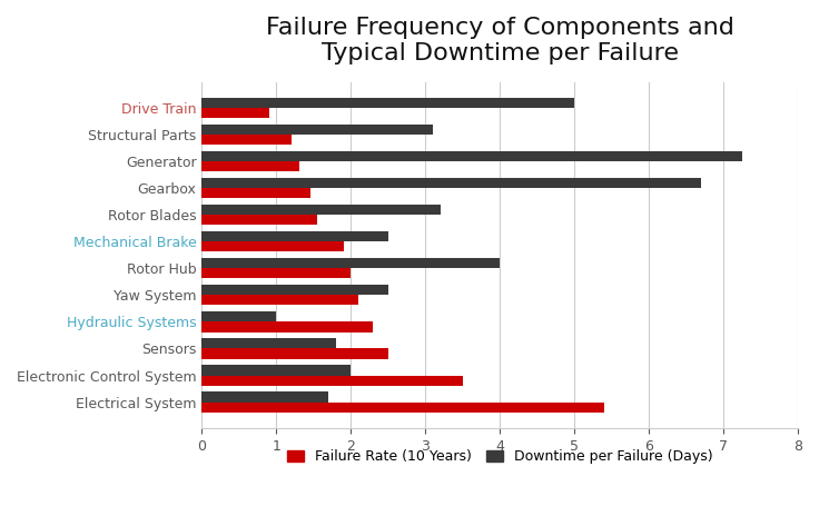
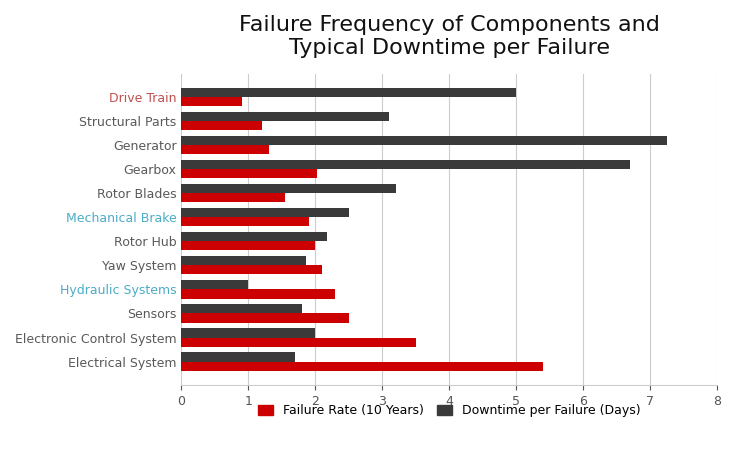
Failure Rate (10 Years)/Gearbox: 1.45 -> 2.02
Downtime per Failure (Days)/Rotor Hub: 4.00 -> 2.18
Downtime per Failure (Days)/Yaw System: 2.50 -> 1.86
